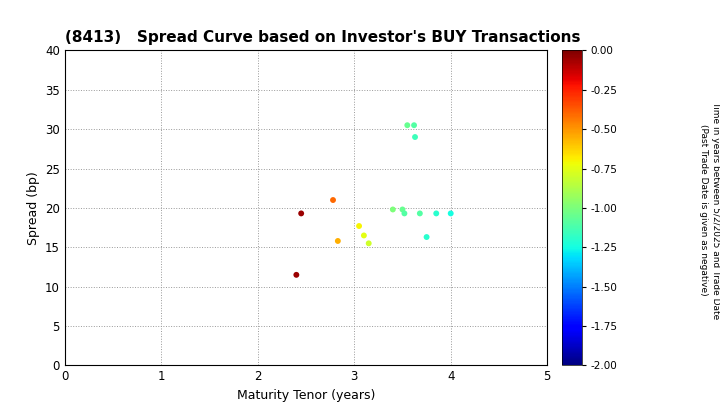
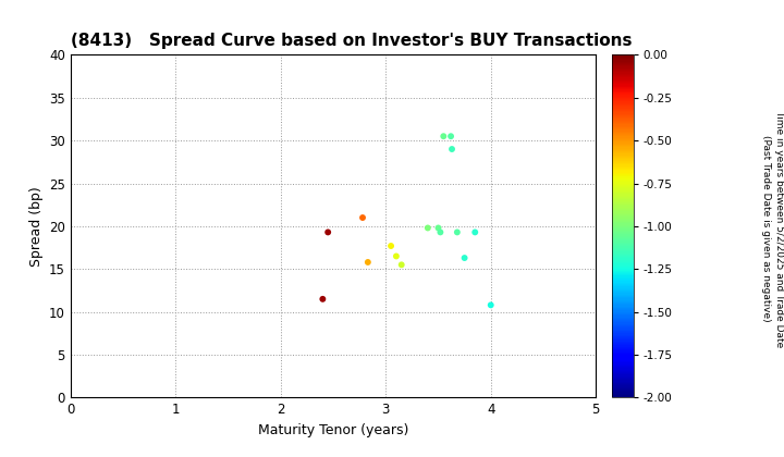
4: 19.3 -> 10.8
